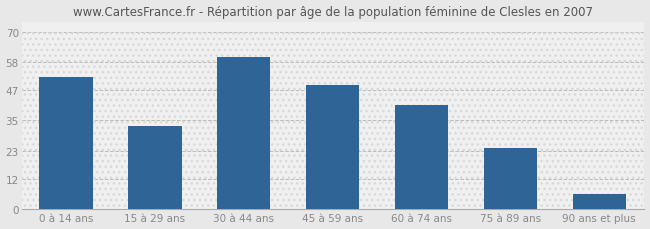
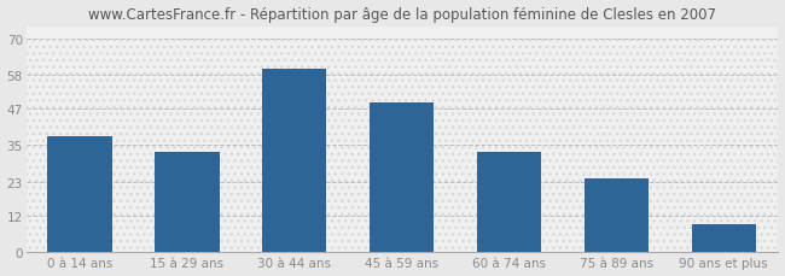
0 à 14 ans: 52 -> 38
60 à 74 ans: 41 -> 33
90 ans et plus: 6 -> 9
